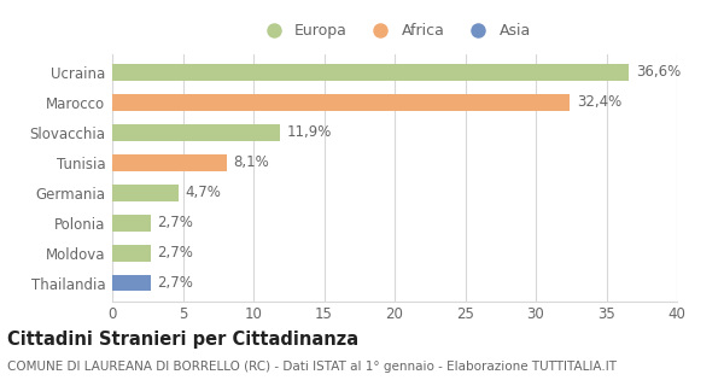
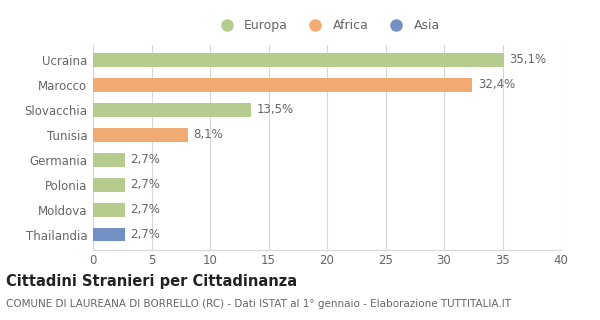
Ucraina: 36,6% -> 35,1%
Slovacchia: 11,9% -> 13,5%
Germania: 4,7% -> 2,7%
